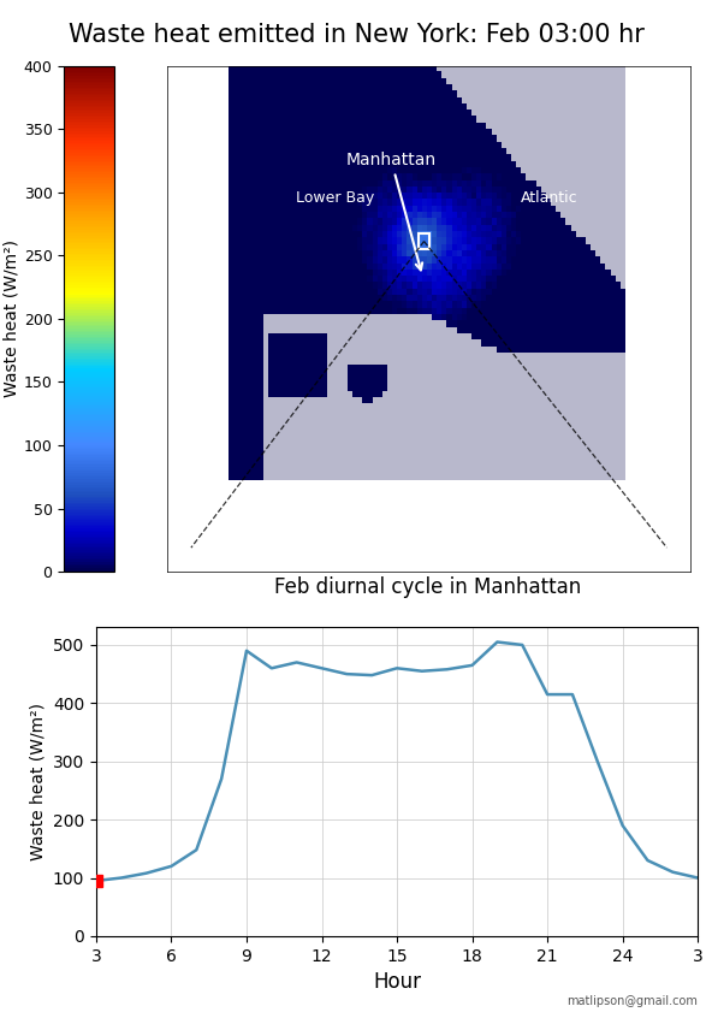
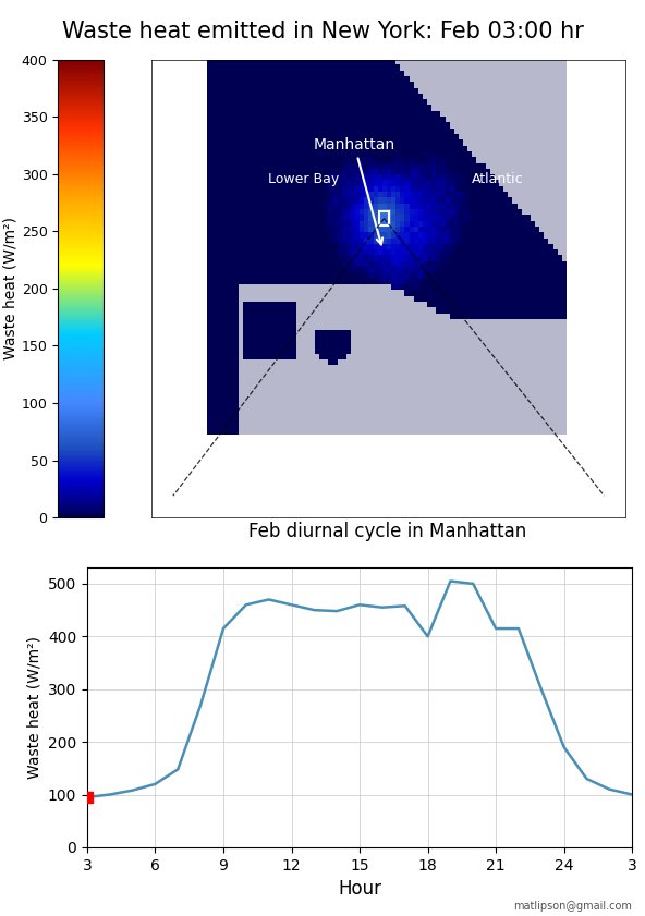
9: 490 -> 415
18: 465 -> 400
